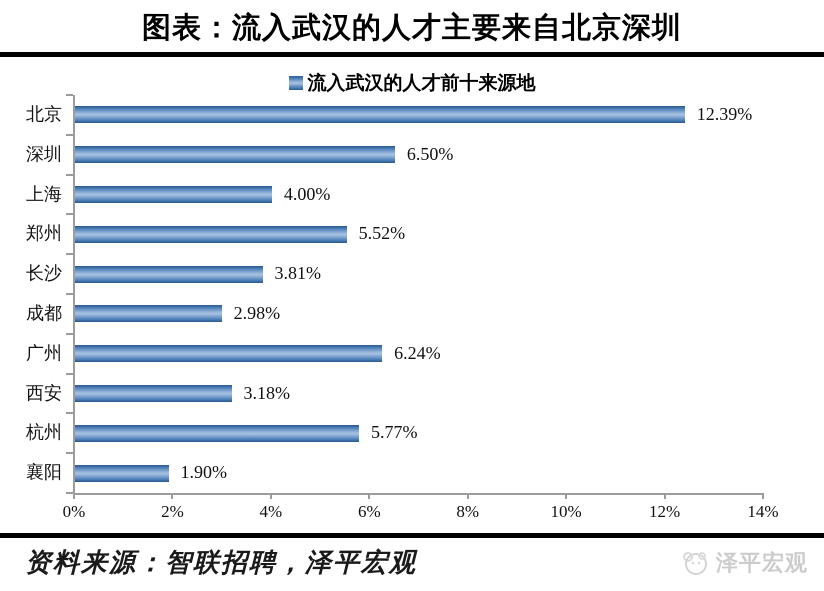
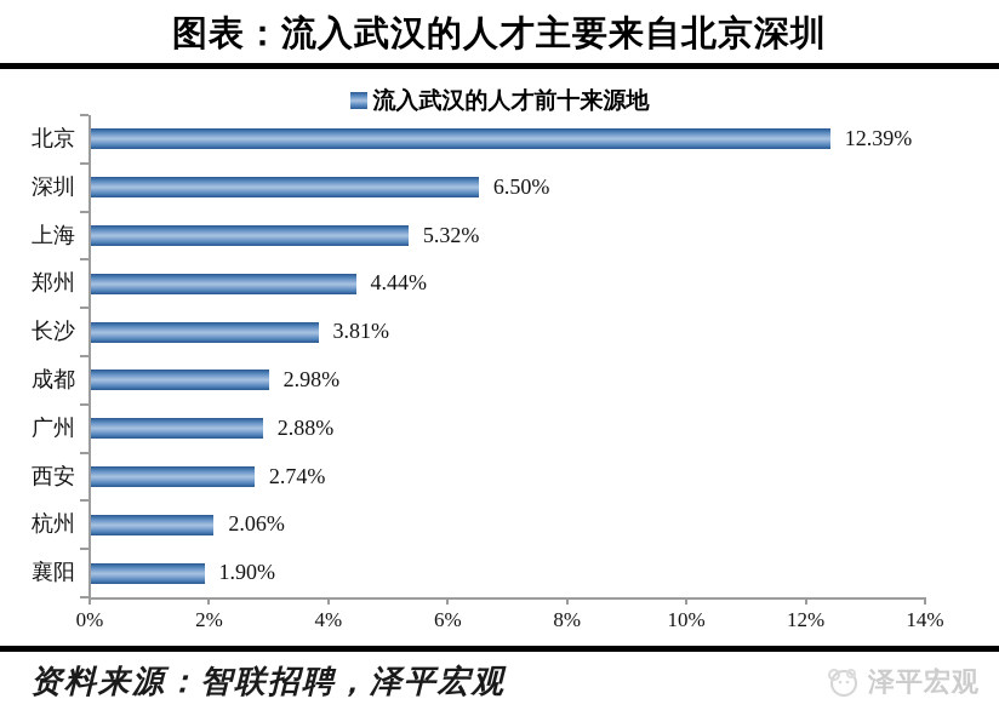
上海: 4.00% -> 5.32%
郑州: 5.52% -> 4.44%
广州: 6.24% -> 2.88%
西安: 3.18% -> 2.74%
杭州: 5.77% -> 2.06%
